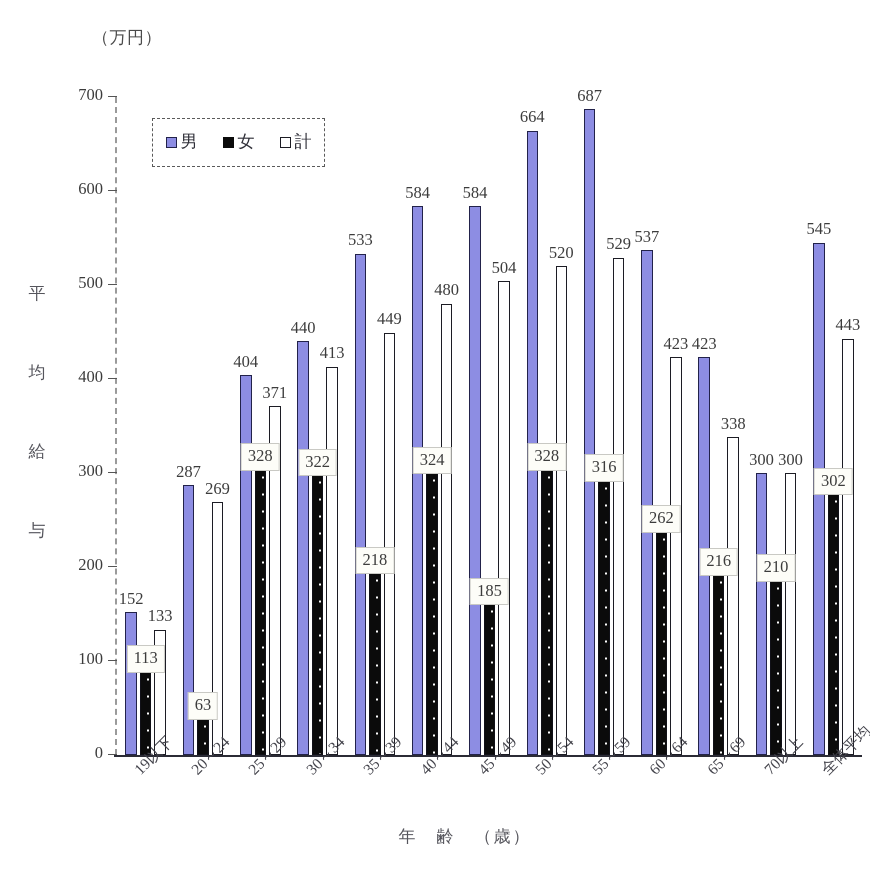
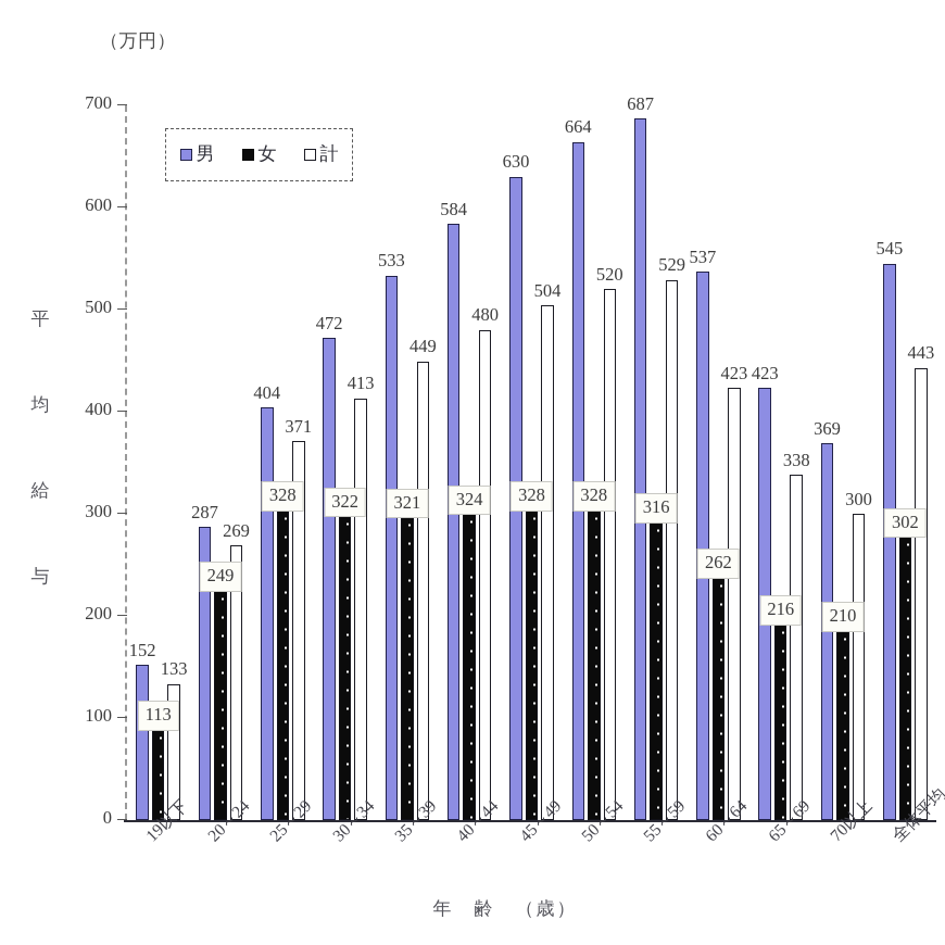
女/20～24: 63 -> 249
男/30～34: 440 -> 472
女/35～39: 218 -> 321
男/45～49: 584 -> 630
女/45～49: 185 -> 328
男/70以上: 300 -> 369
